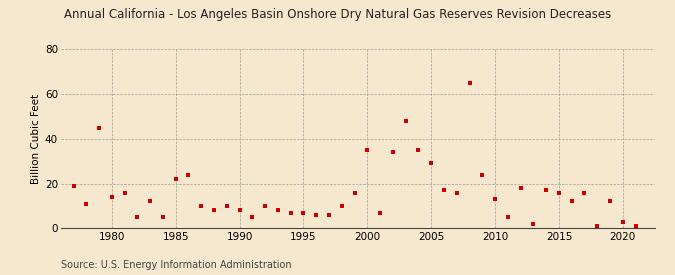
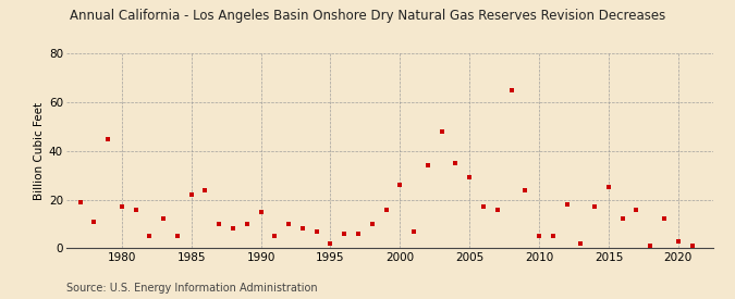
1980: 14 -> 17
1990: 8 -> 15
1995: 7 -> 2
2000: 35 -> 26
2010: 13 -> 5
2015: 16 -> 25
